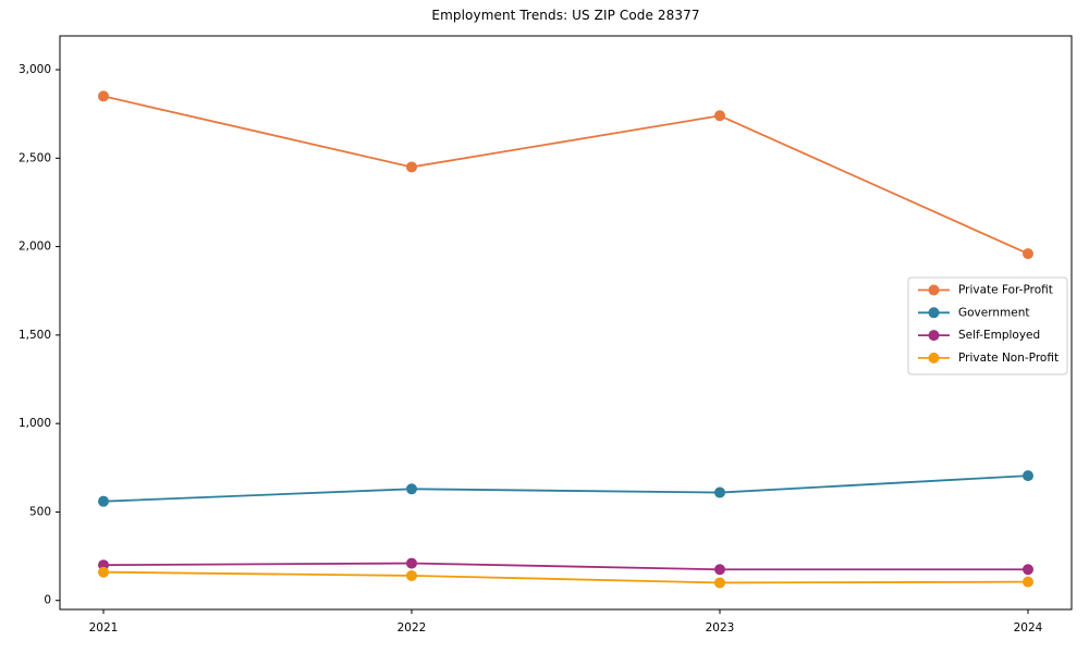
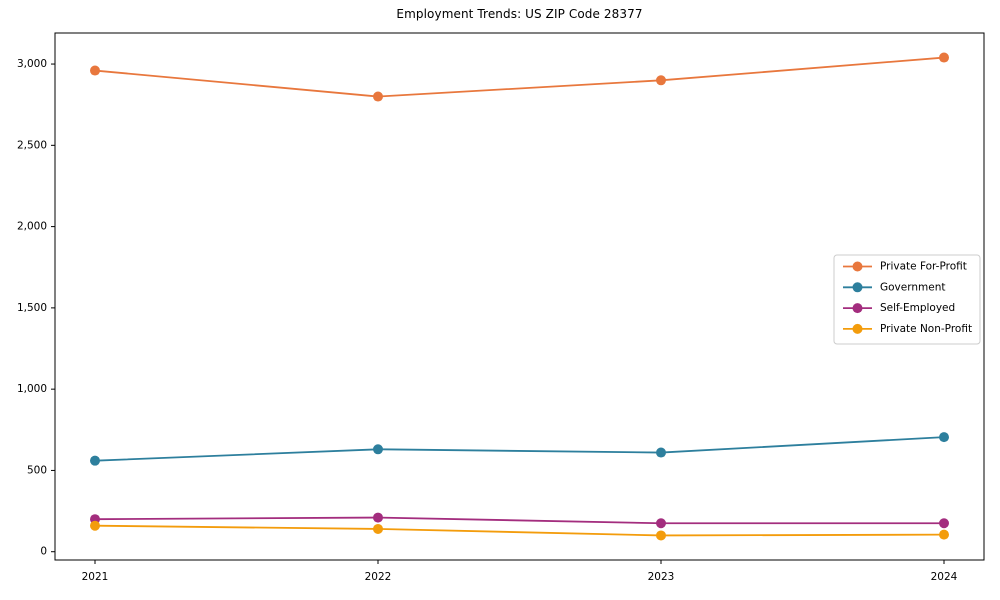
Private For-Profit/2021: 2850 -> 2960
Private For-Profit/2022: 2450 -> 2800
Private For-Profit/2023: 2740 -> 2900
Private For-Profit/2024: 1960 -> 3040
